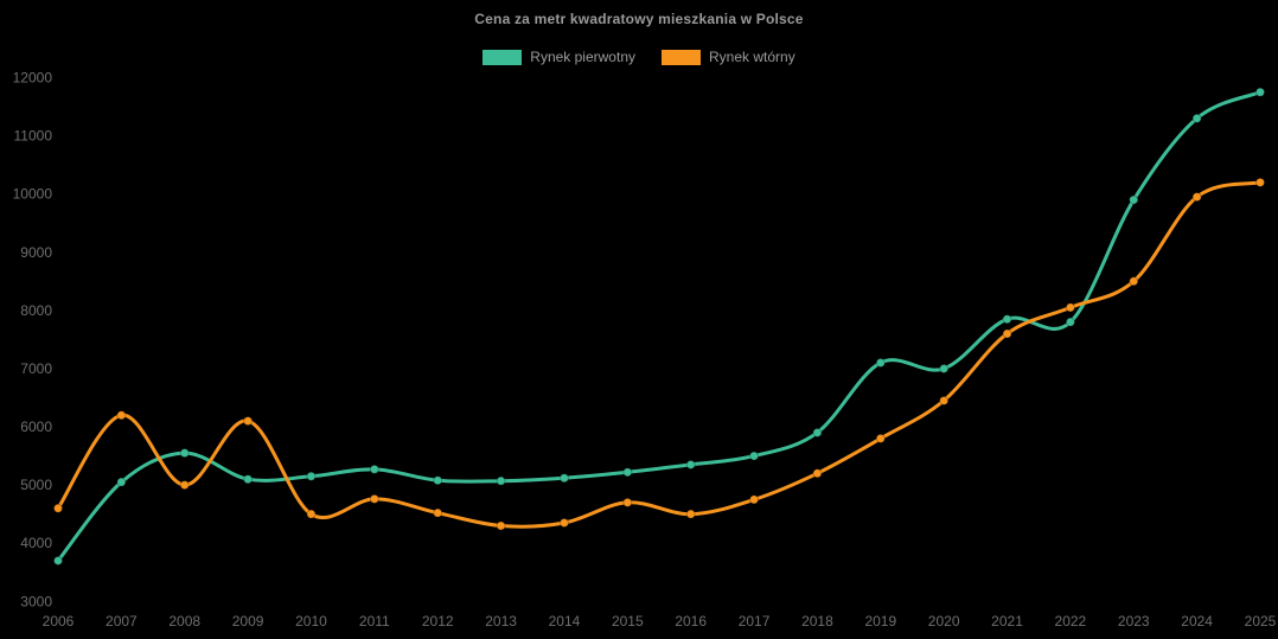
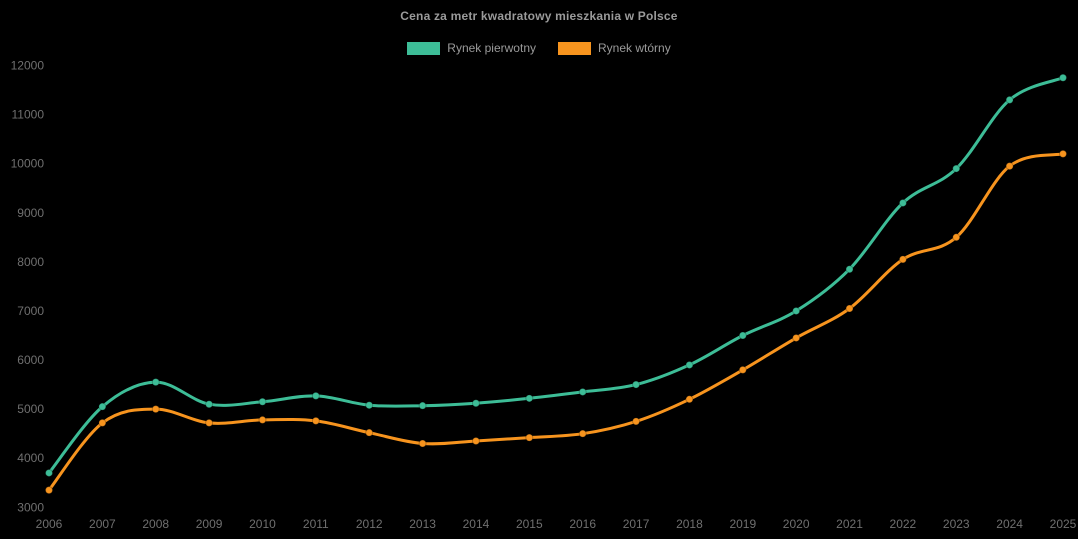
Rynek wtórny/2006: 4600 -> 3400
Rynek wtórny/2007: 6200 -> 4700
Rynek wtórny/2009: 6100 -> 4700
Rynek wtórny/2010: 4500 -> 4800
Rynek wtórny/2015: 4700 -> 4400
Rynek pierwotny/2019: 7100 -> 6500
Rynek wtórny/2021: 7600 -> 7000
Rynek pierwotny/2022: 7800 -> 9200
